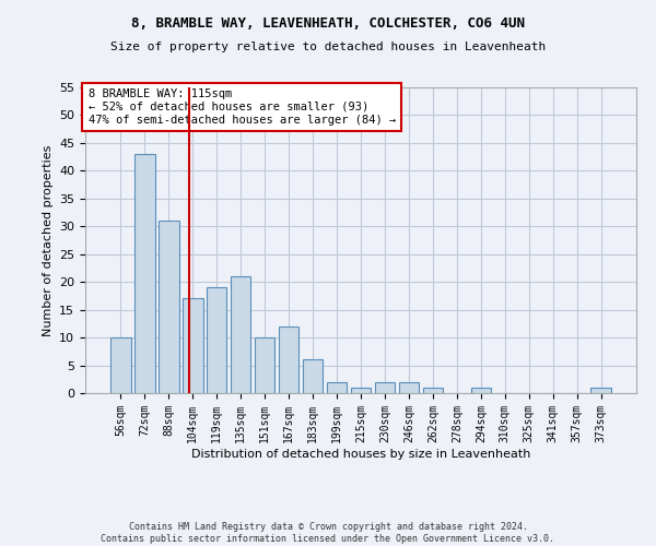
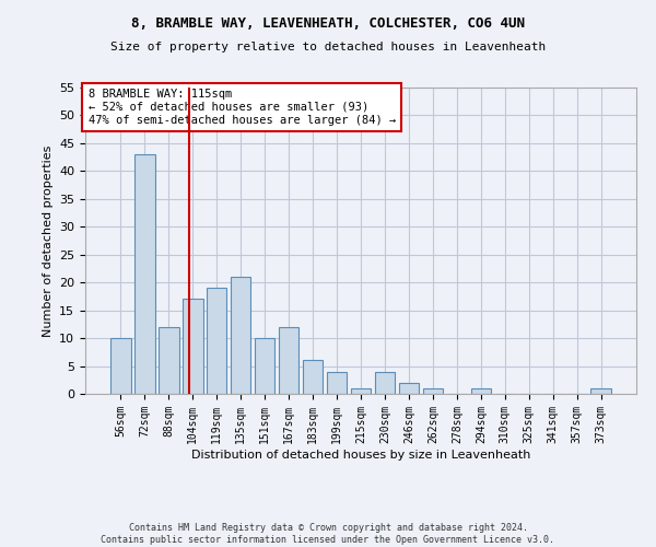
88sqm: 31 -> 12
199sqm: 2 -> 4
230sqm: 2 -> 4
